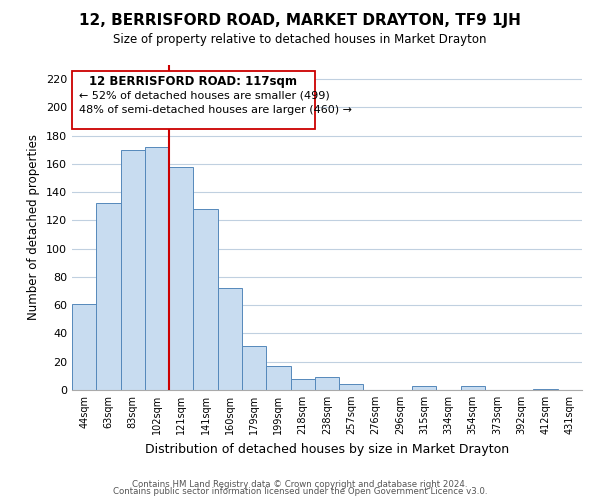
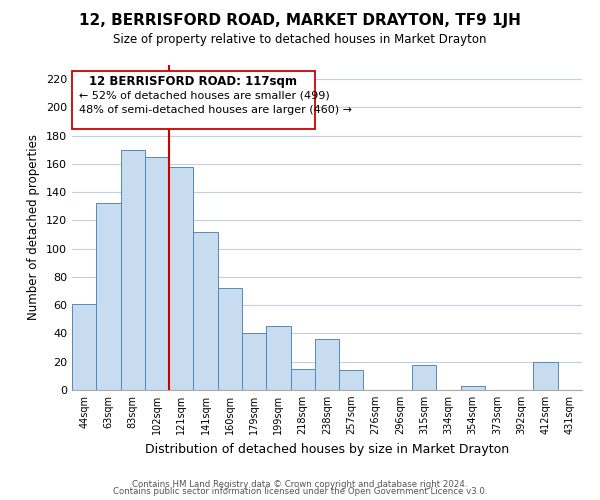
102sqm: 172 -> 165
141sqm: 128 -> 112
179sqm: 31 -> 40
199sqm: 17 -> 45
218sqm: 8 -> 15
238sqm: 9 -> 36
257sqm: 4 -> 14
315sqm: 3 -> 18
412sqm: 1 -> 20
